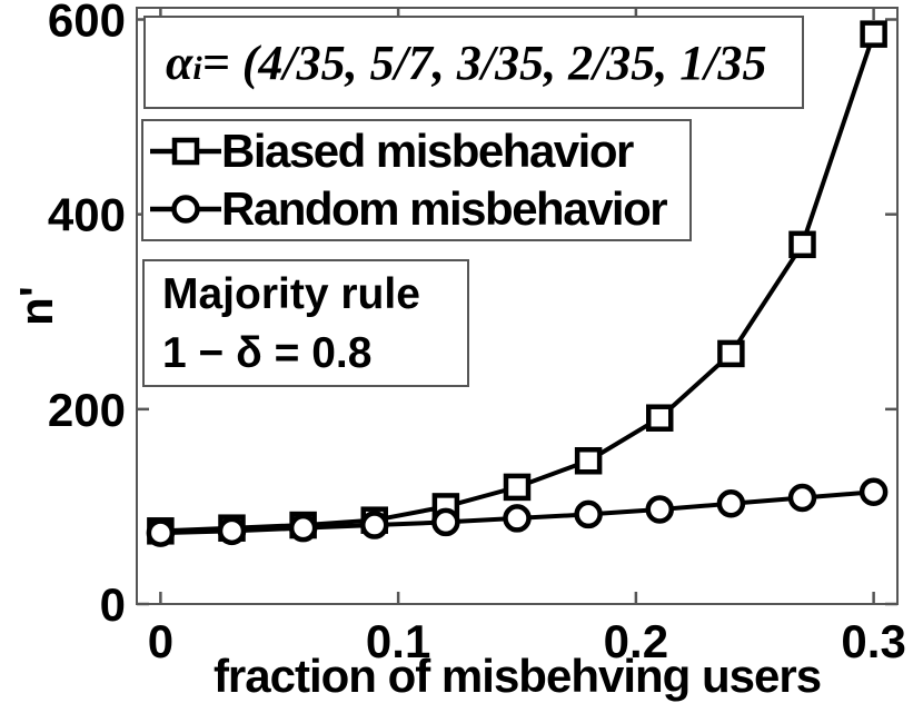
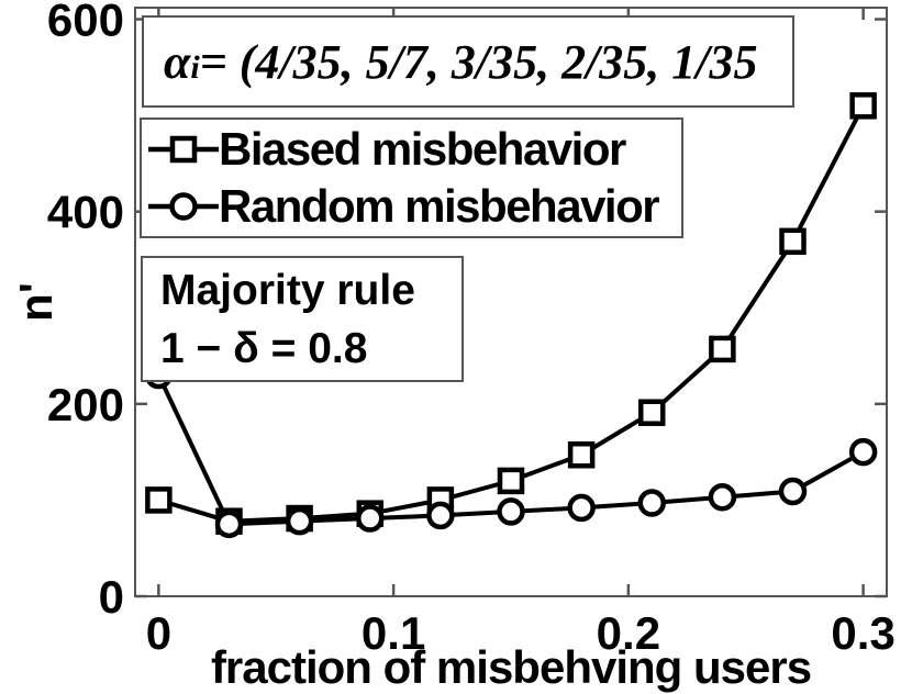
Biased misbehavior/0: 80 -> 100
Random misbehavior/0: 70 -> 230
Biased misbehavior/0.3: 580 -> 510
Random misbehavior/0.3: 120 -> 150
